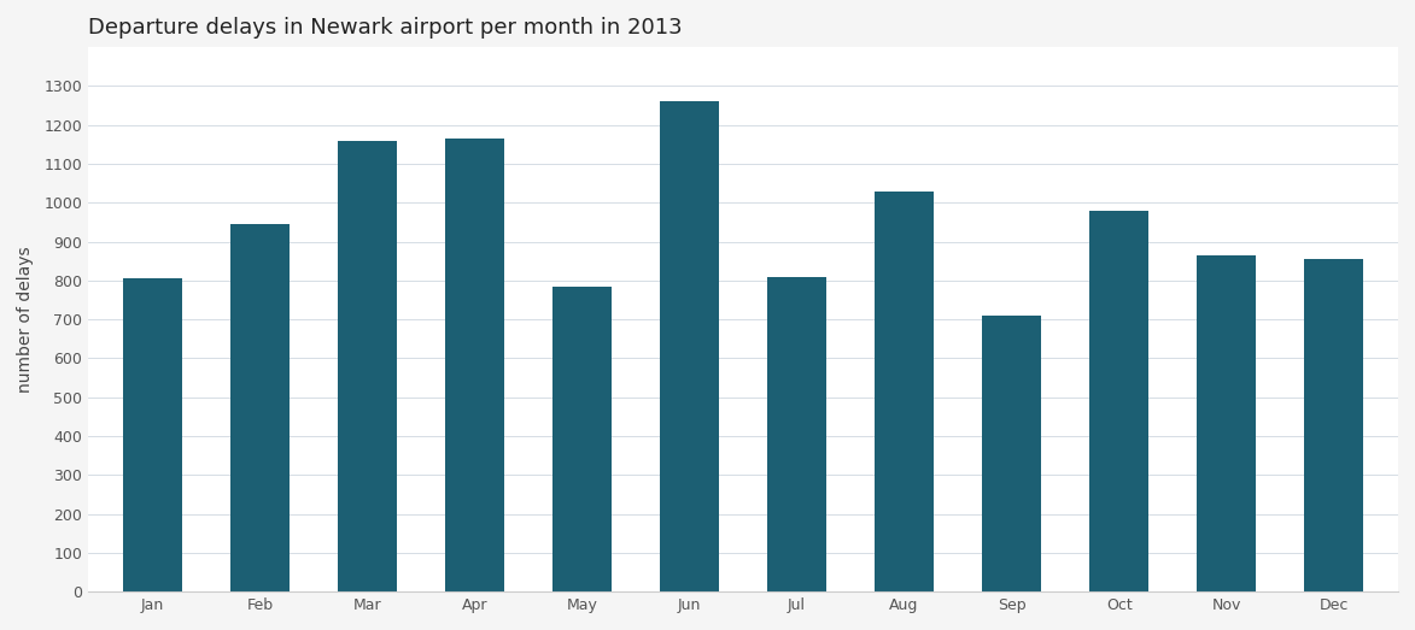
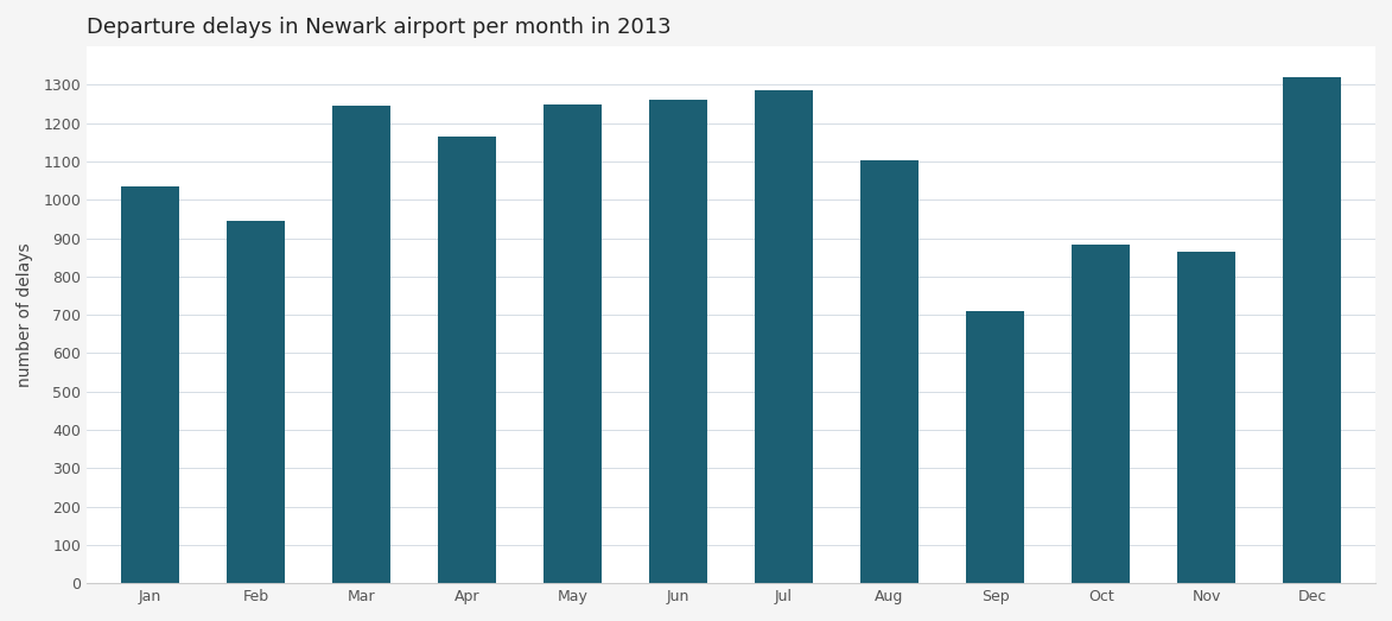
Jan: 805 -> 1035
Mar: 1160 -> 1246
May: 785 -> 1247
Jul: 810 -> 1286
Aug: 1030 -> 1103
Oct: 980 -> 883
Dec: 855 -> 1319
